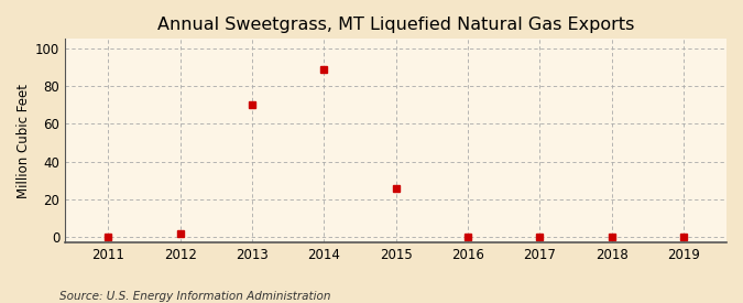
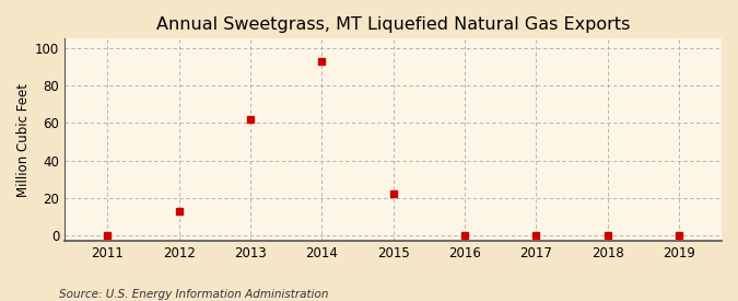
2012: 2 -> 13
2013: 70 -> 62
2014: 89 -> 93
2015: 26 -> 22
